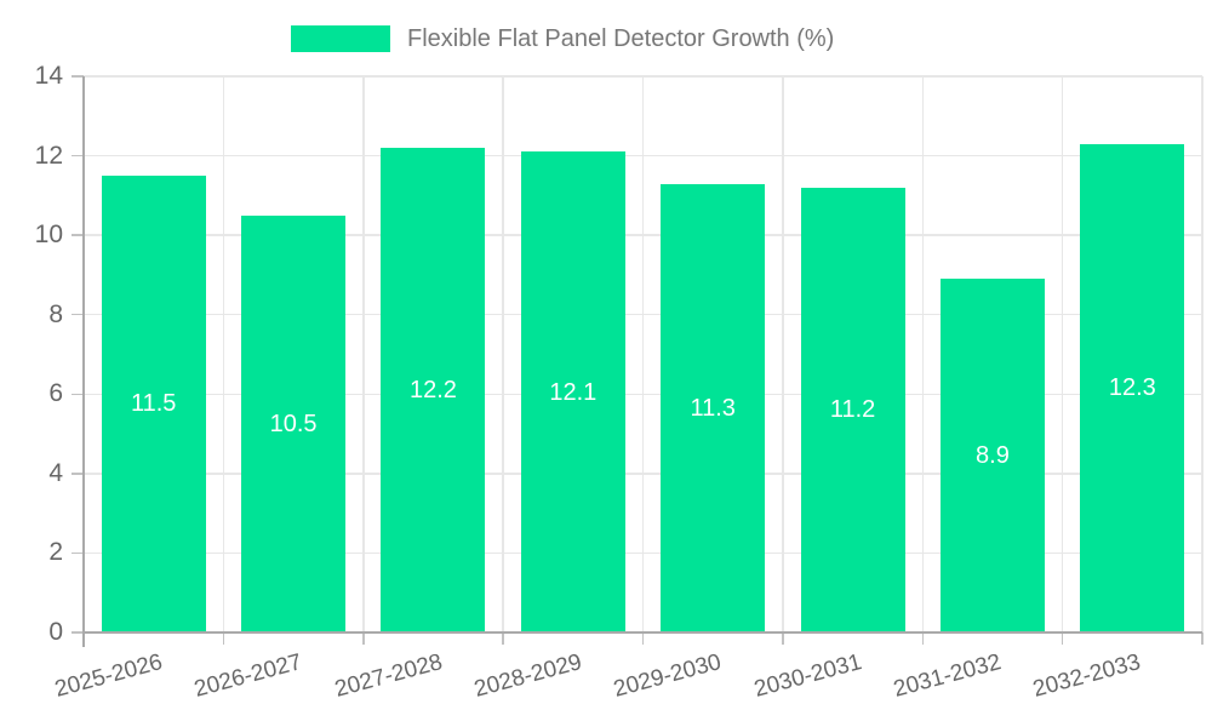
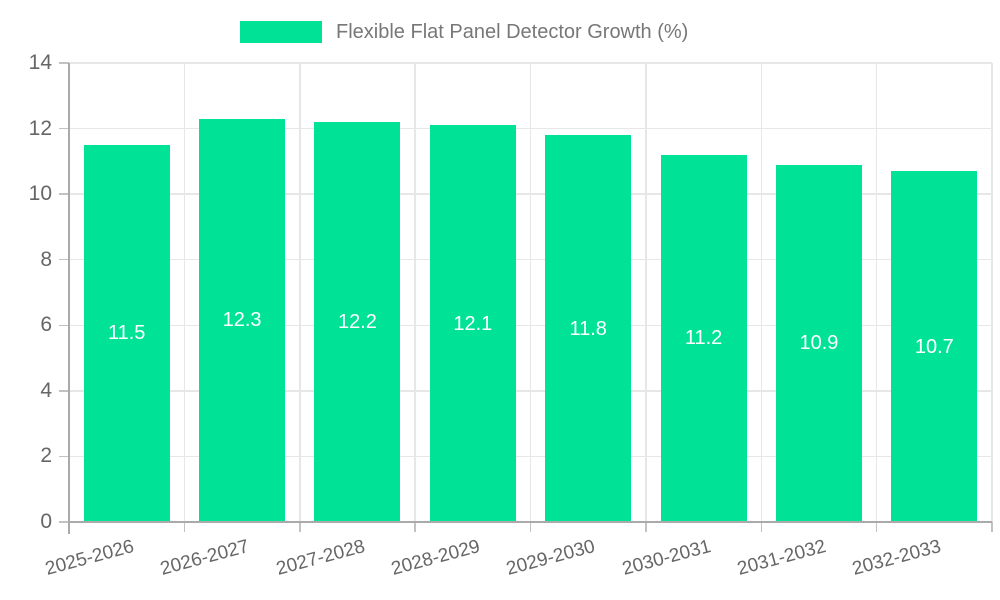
2026-2027: 10.5 -> 12.3
2029-2030: 11.3 -> 11.8
2031-2032: 8.9 -> 10.9
2032-2033: 12.3 -> 10.7
